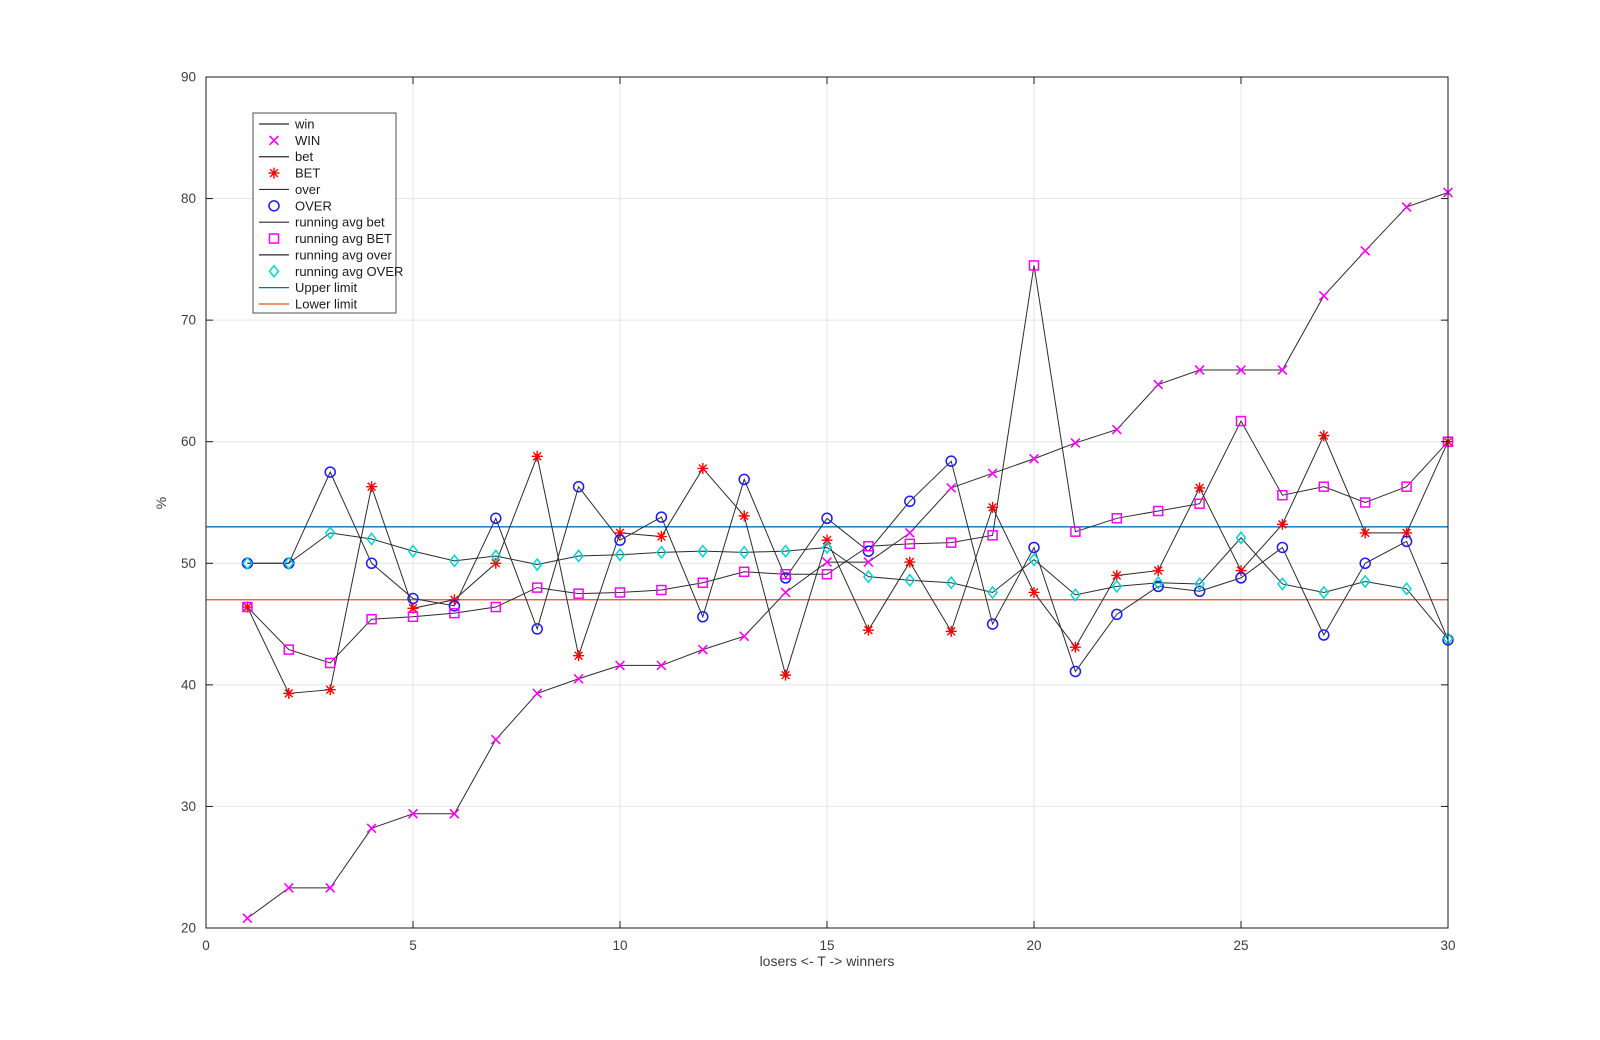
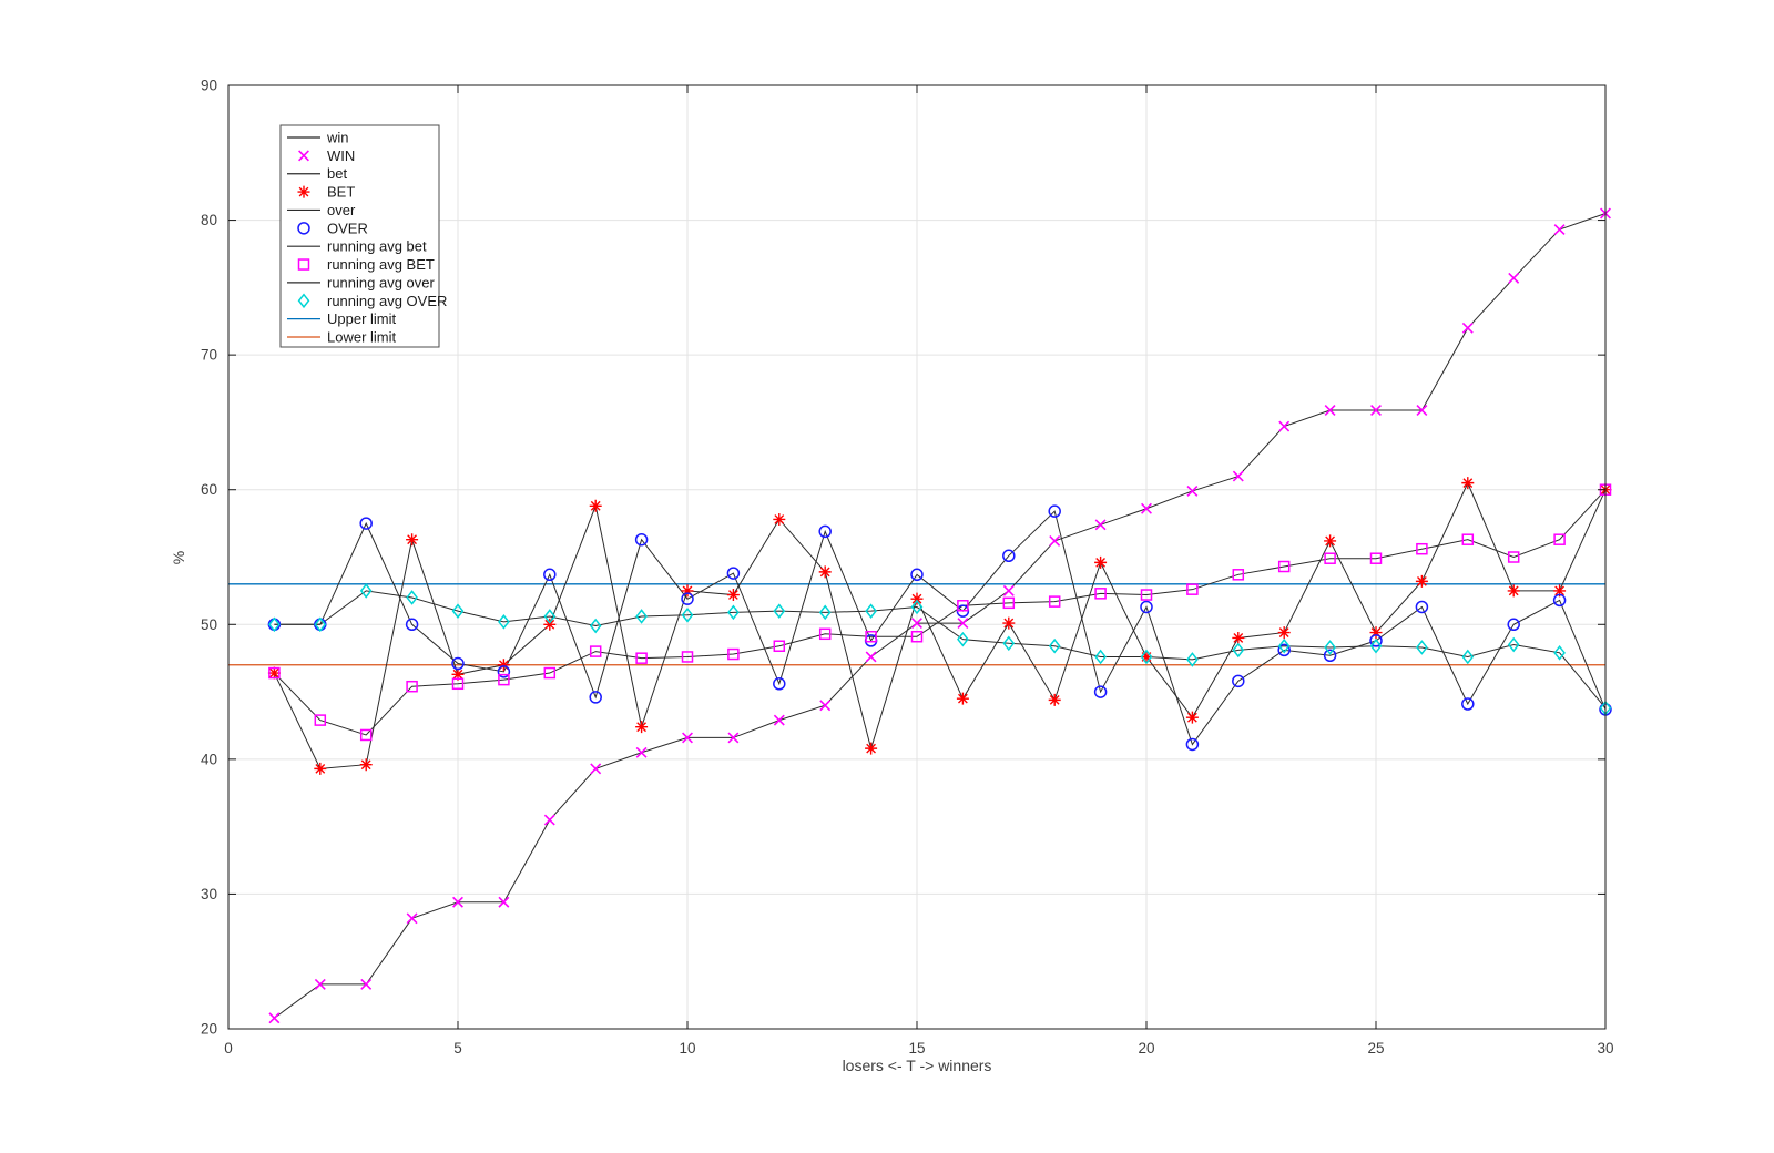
running avg bet/20: 74.5 -> 52.2
running avg over/20: 50.3 -> 47.6
running avg bet/25: 61.7 -> 54.9
running avg over/25: 52.1 -> 48.4
